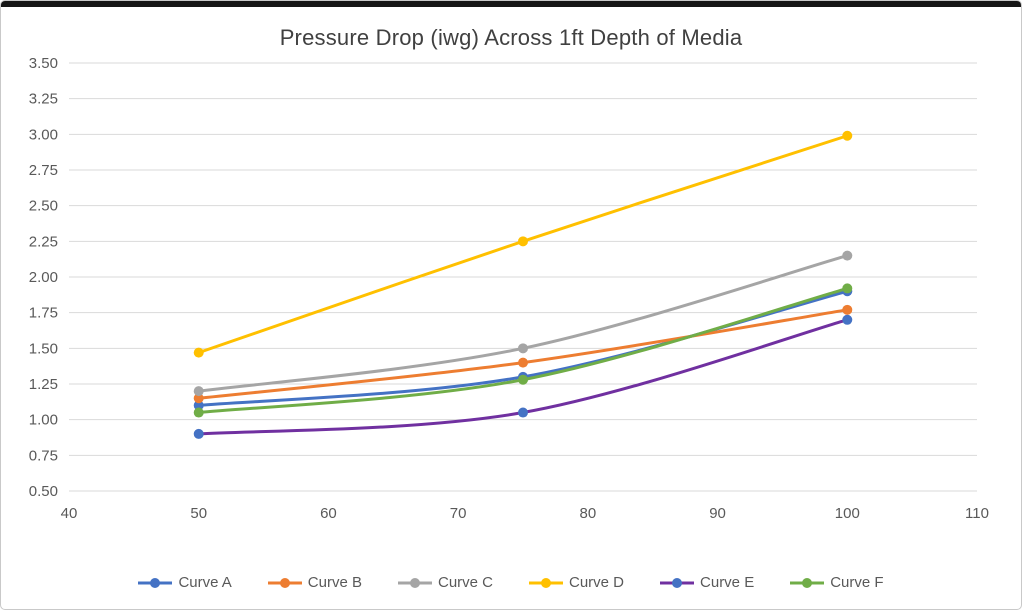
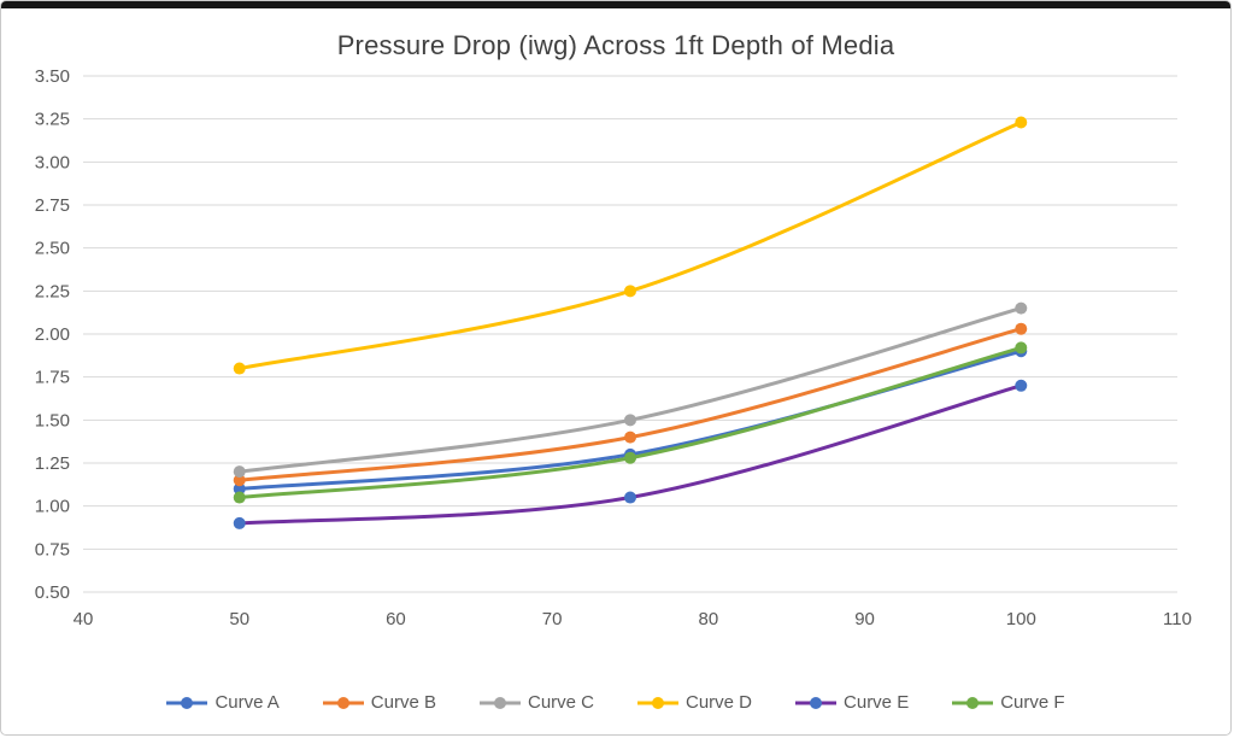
Curve D/50: 1.47 -> 1.80
Curve B/100: 1.77 -> 2.03
Curve D/100: 2.99 -> 3.23
